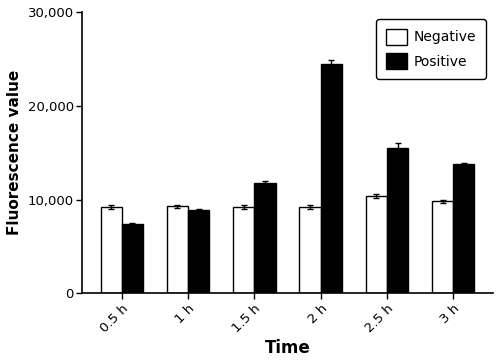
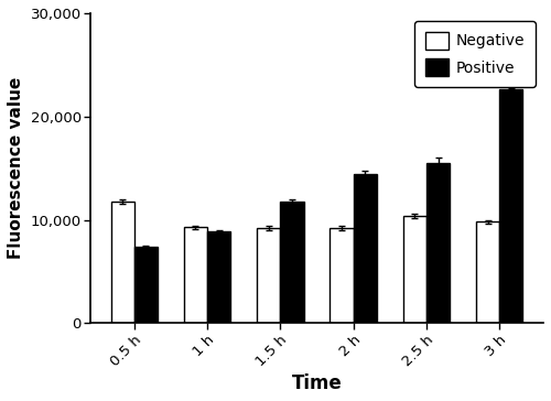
Negative/0.5 h: 9,200 -> 11,800
Positive/2 h: 24,500 -> 14,400
Positive/3 h: 13,800 -> 22,600
